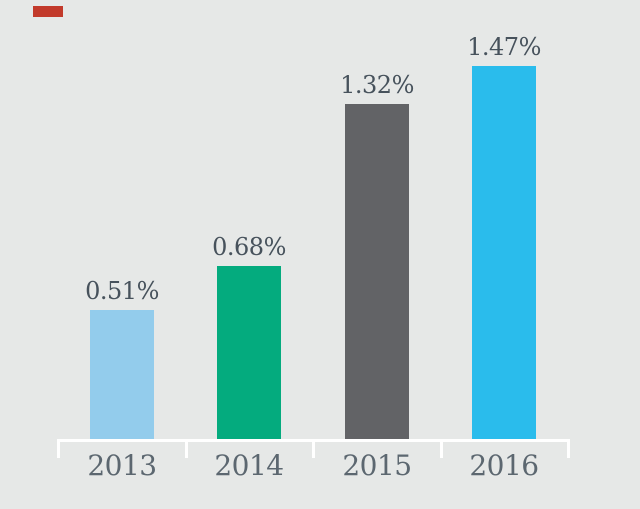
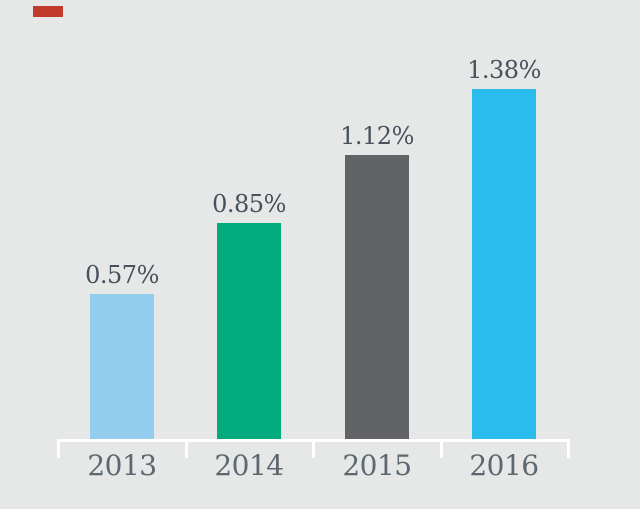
2013: 0.51% -> 0.57%
2014: 0.68% -> 0.85%
2015: 1.32% -> 1.12%
2016: 1.47% -> 1.38%
